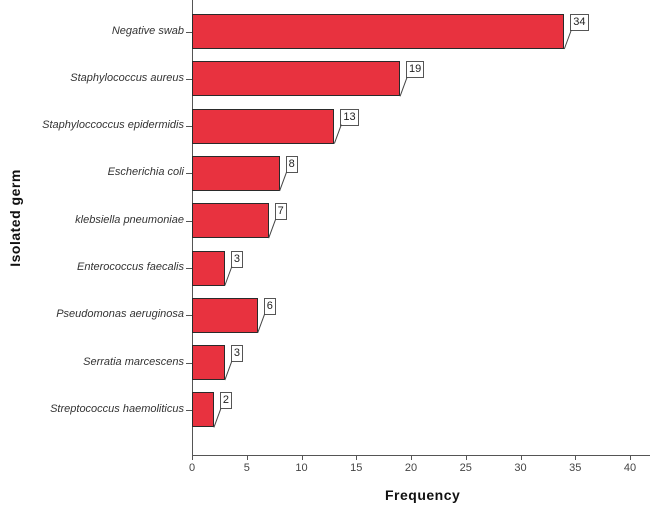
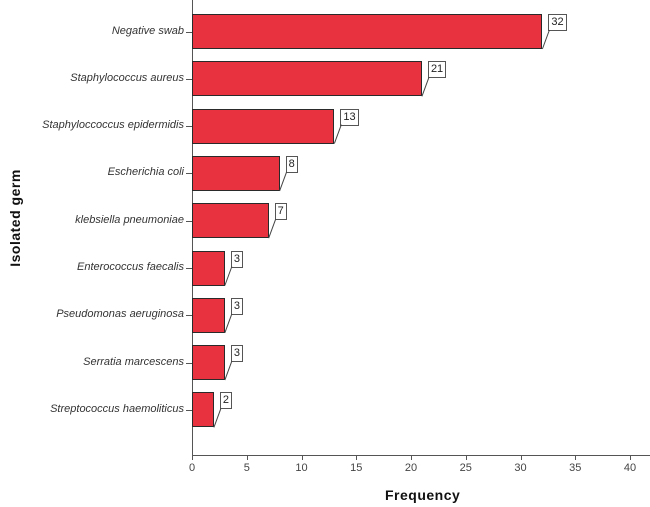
Negative swab: 34 -> 32
Staphylococcus aureus: 19 -> 21
Pseudomonas aeruginosa: 6 -> 3
